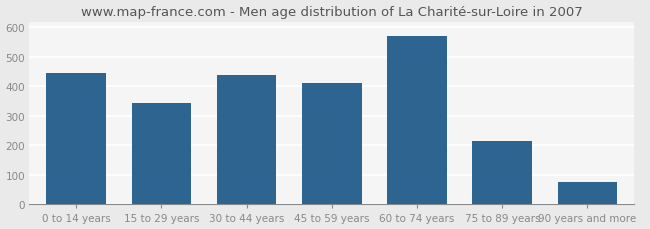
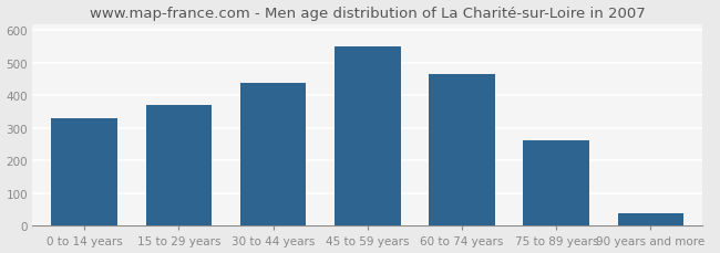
0 to 14 years: 445 -> 330
15 to 29 years: 345 -> 370
45 to 59 years: 410 -> 549
60 to 74 years: 570 -> 465
75 to 89 years: 215 -> 263
90 years and more: 75 -> 38
